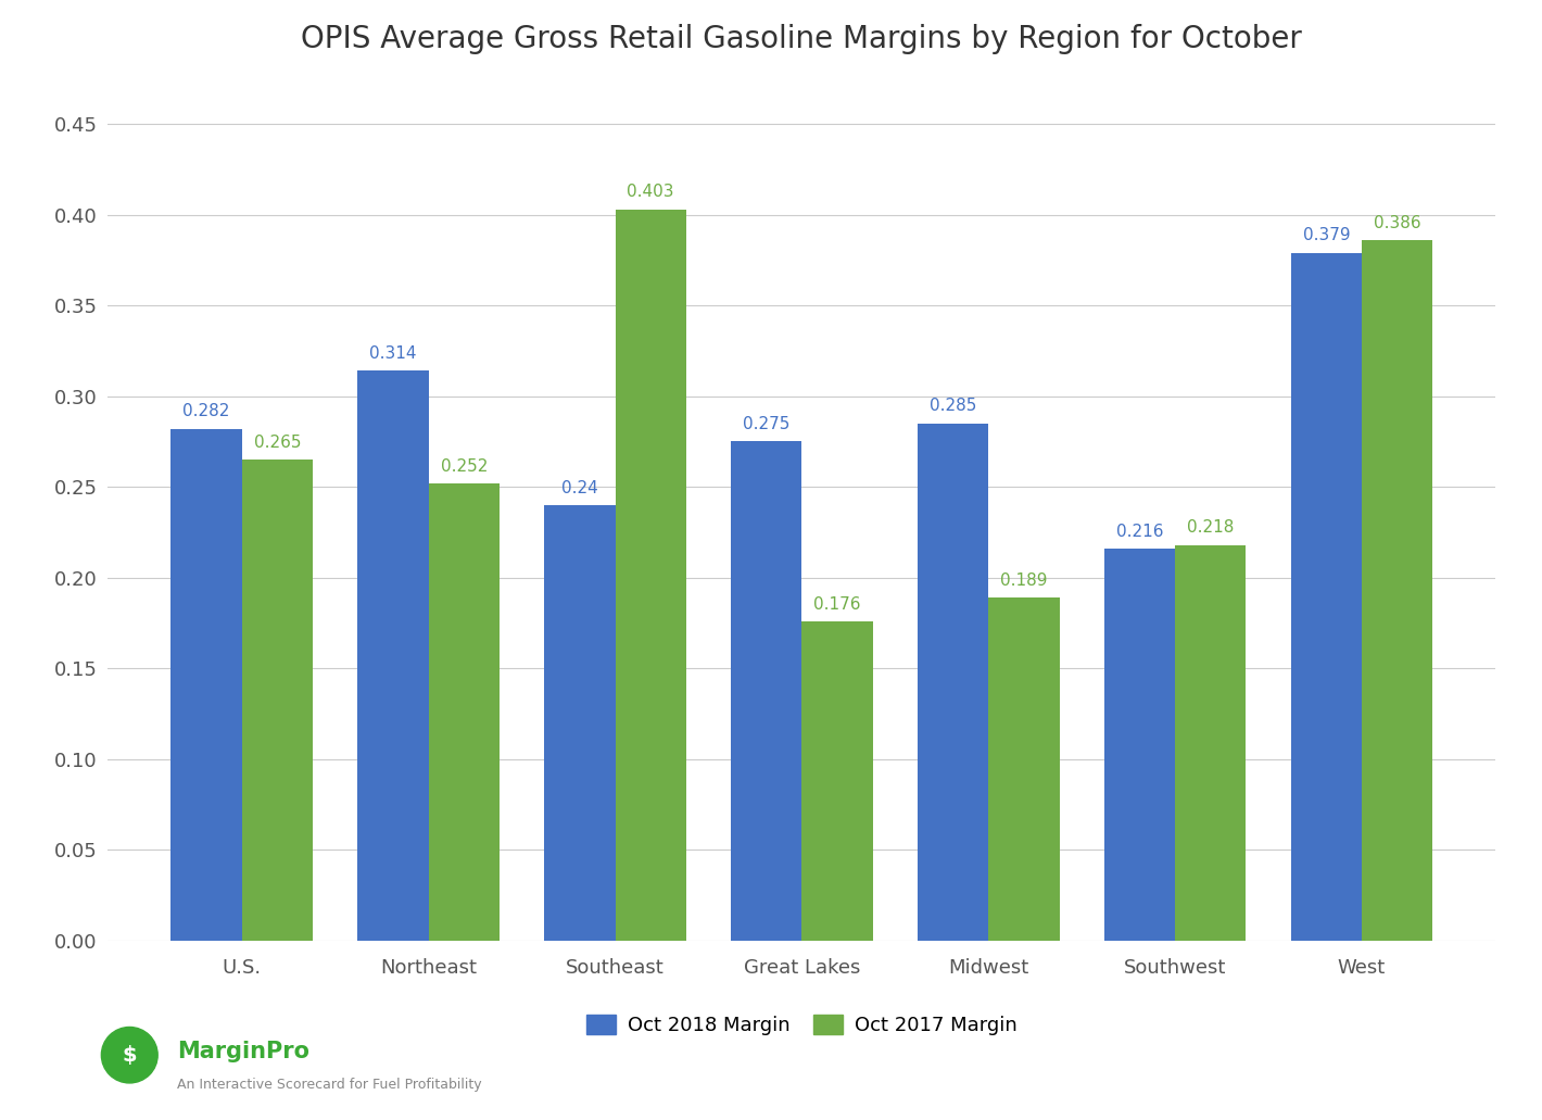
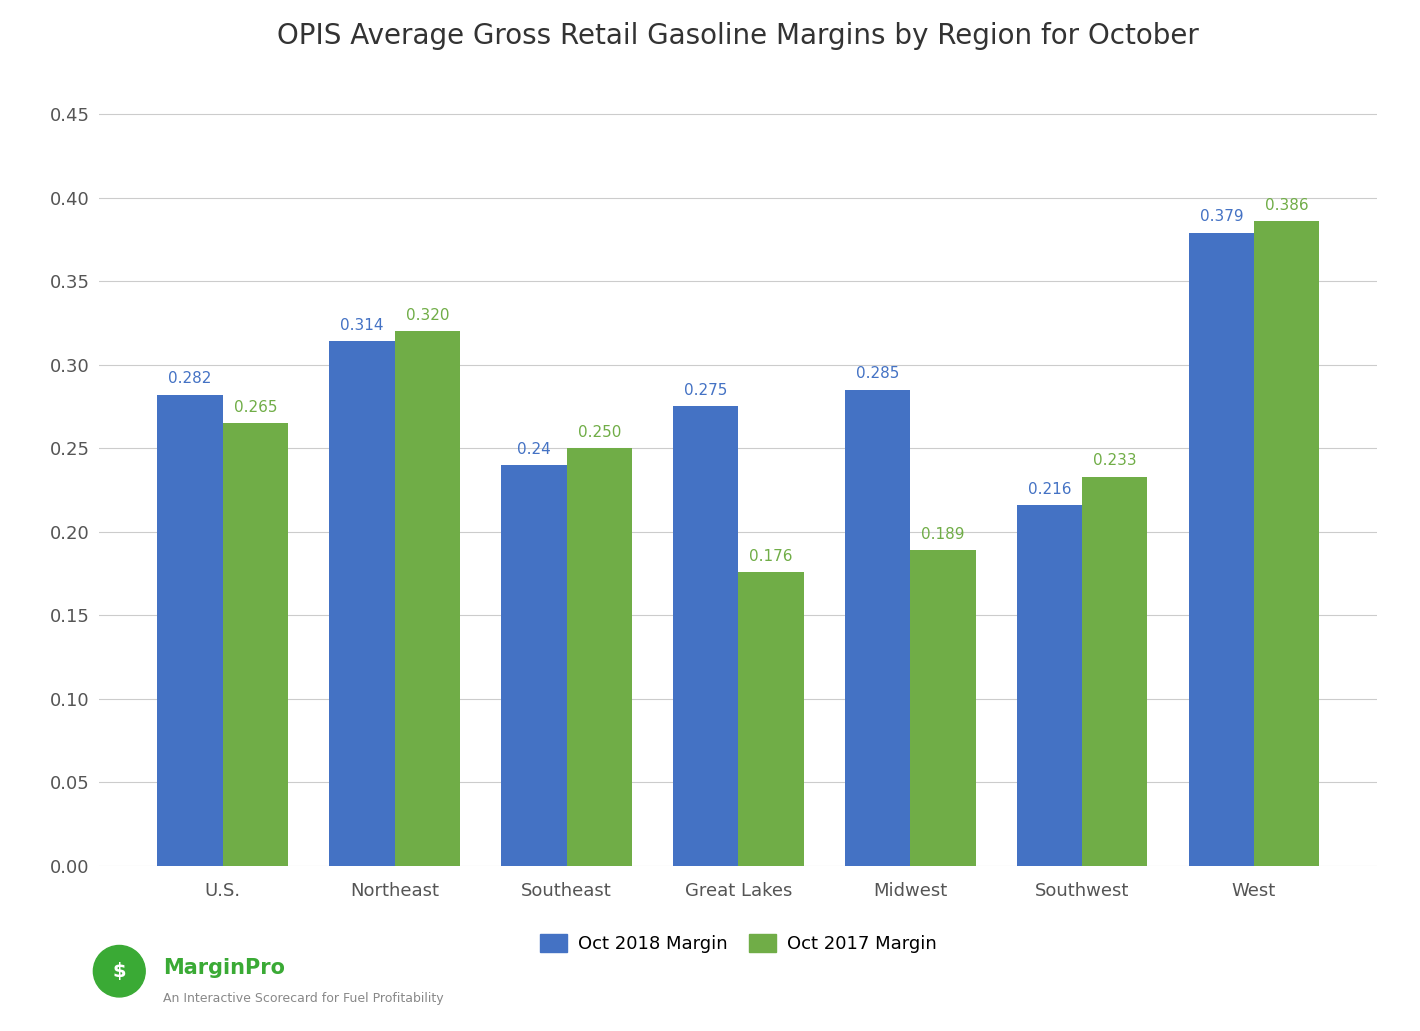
Oct 2017 Margin/Northeast: 0.252 -> 0.320
Oct 2017 Margin/Southeast: 0.403 -> 0.250
Oct 2017 Margin/Southwest: 0.218 -> 0.233
